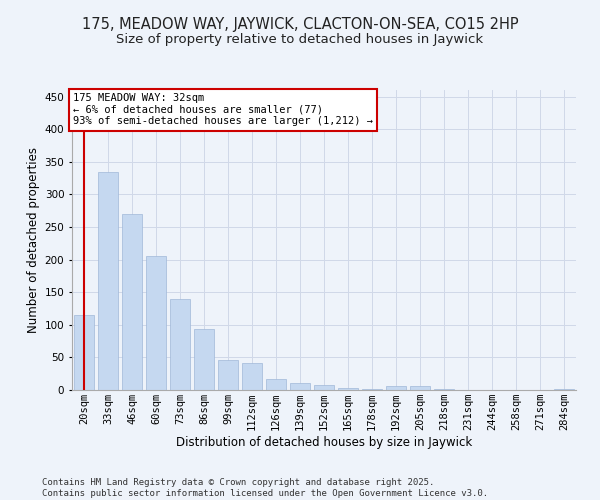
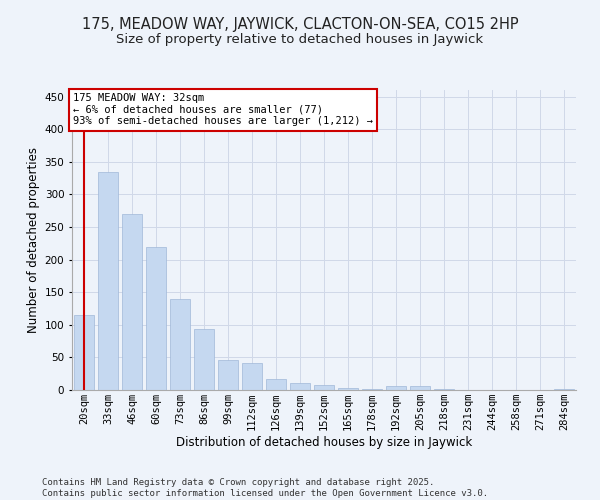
60sqm: 206 -> 220
